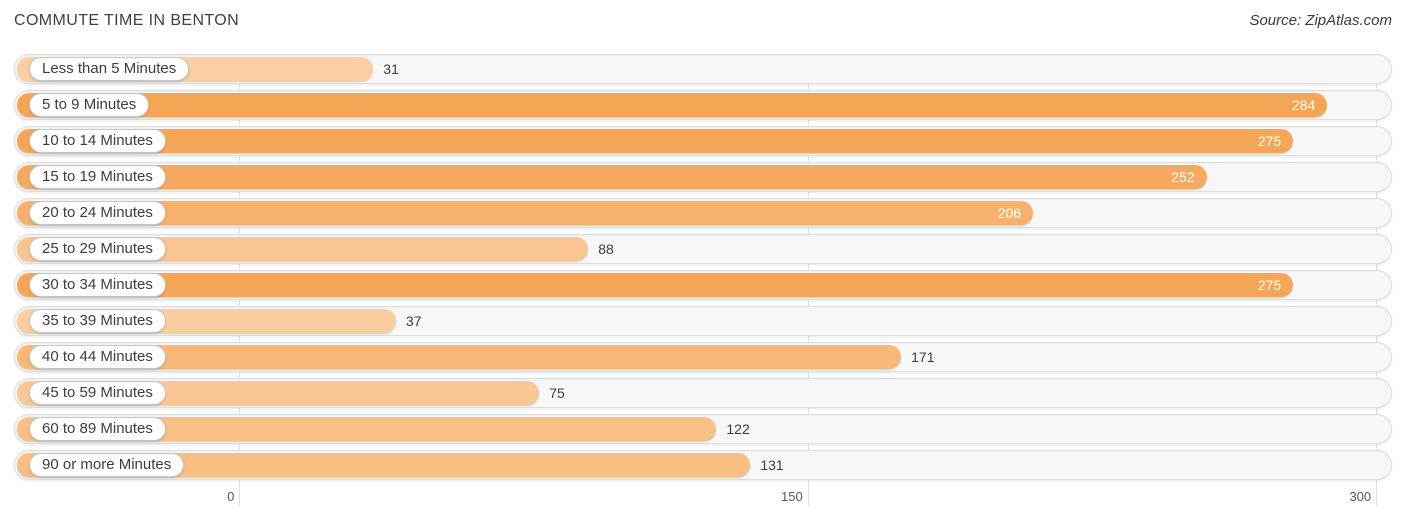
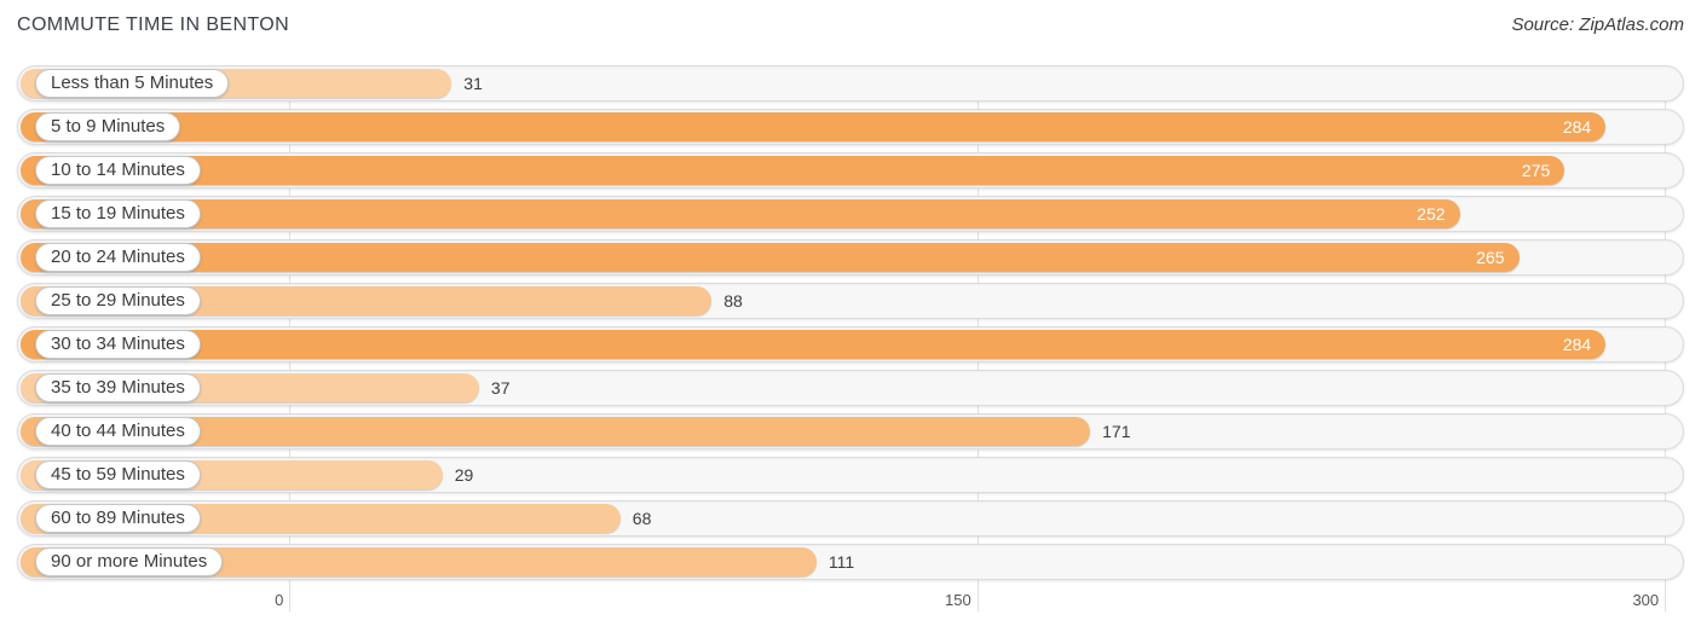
20 to 24 Minutes: 206 -> 265
30 to 34 Minutes: 275 -> 284
45 to 59 Minutes: 75 -> 29
60 to 89 Minutes: 122 -> 68
90 or more Minutes: 131 -> 111
